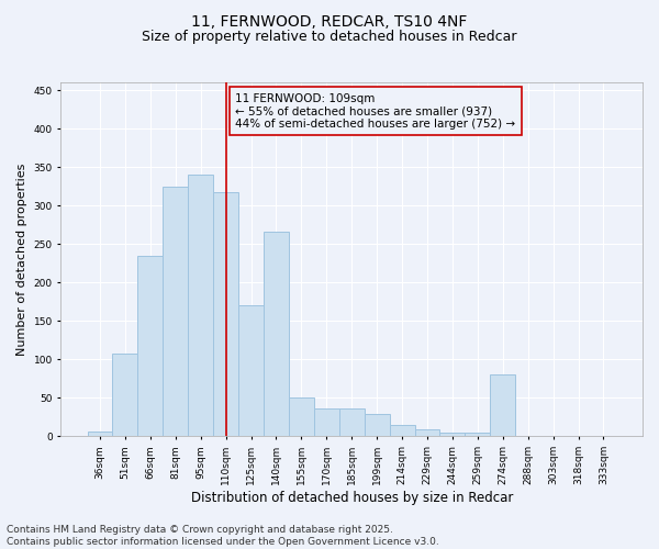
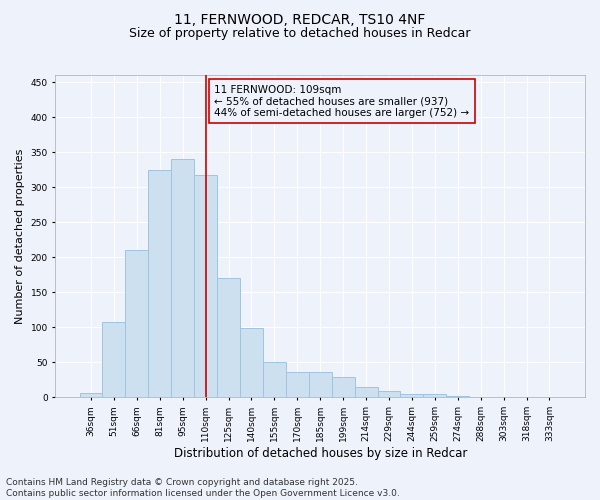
66sqm: 234 -> 211
140sqm: 266 -> 99
274sqm: 80 -> 2
